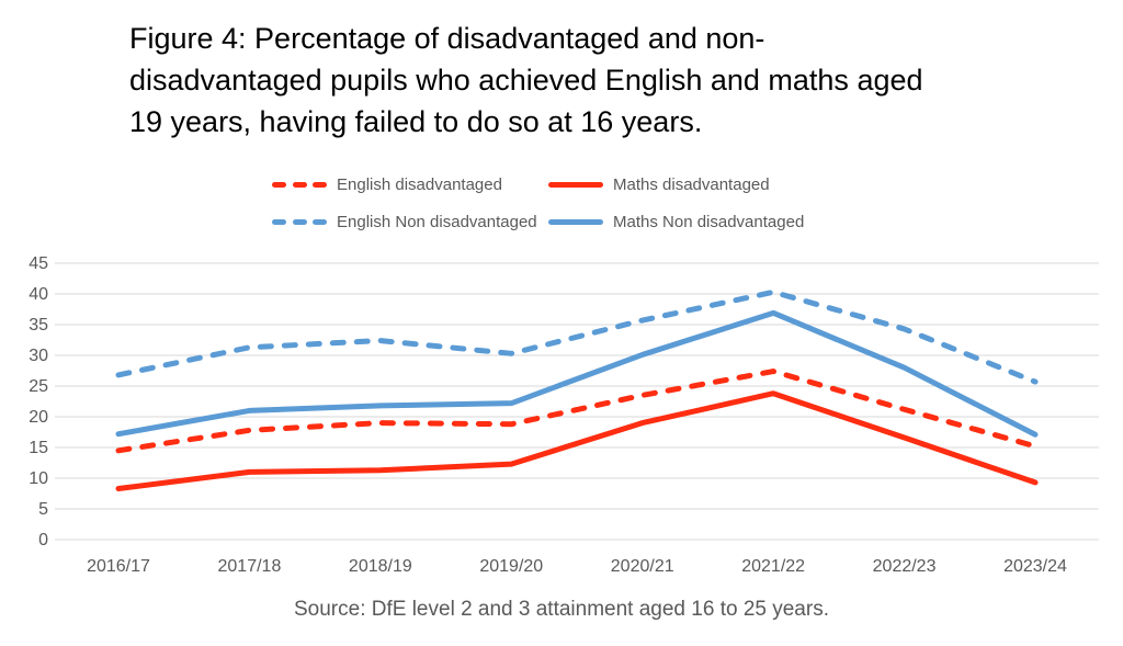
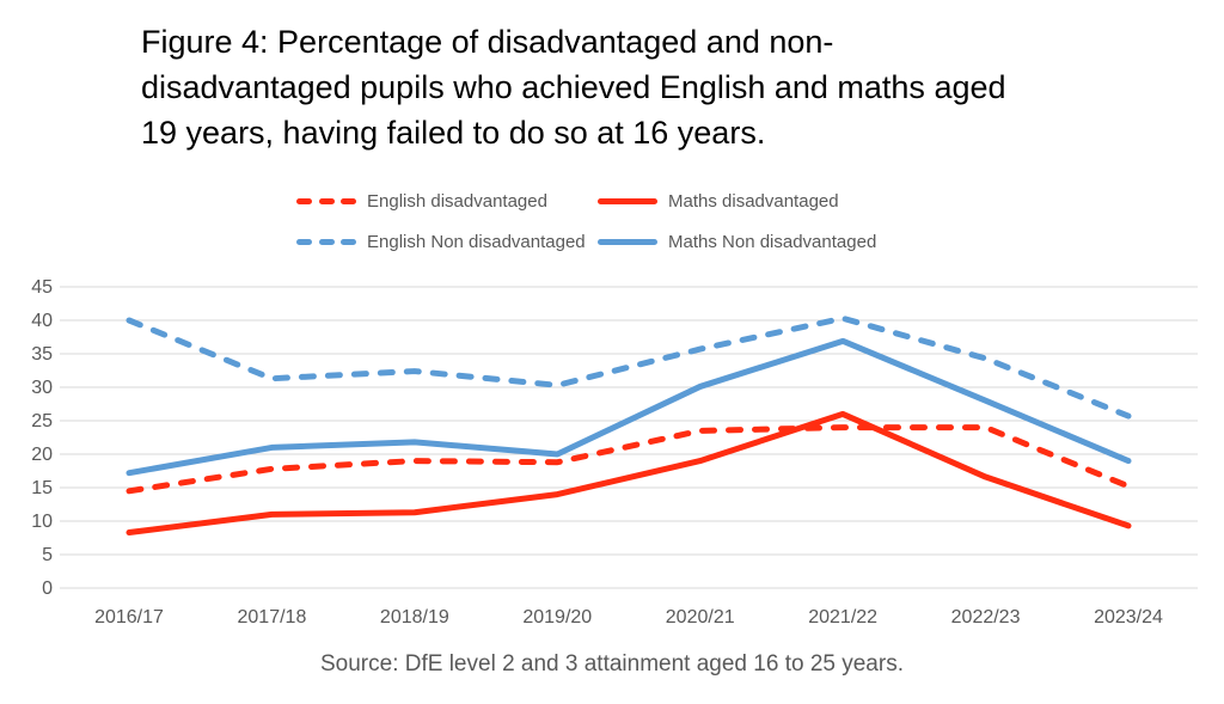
English Non disadvantaged/2016/17: 27 -> 40
Maths disadvantaged/2019/20: 12 -> 14
Maths Non disadvantaged/2019/20: 22 -> 20
English disadvantaged/2021/22: 27 -> 24
Maths disadvantaged/2021/22: 24 -> 26
English disadvantaged/2022/23: 21 -> 24
Maths Non disadvantaged/2023/24: 17 -> 19
